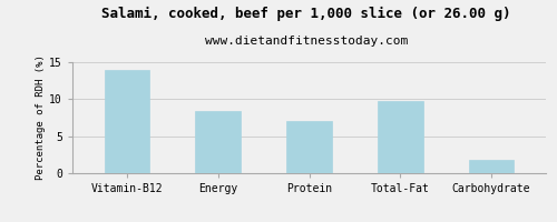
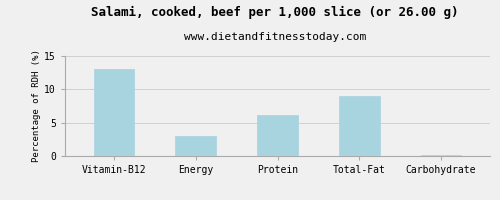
Vitamin-B12: 14.0 -> 13.0
Energy: 8.4 -> 3.0
Protein: 7.0 -> 6.2
Total-Fat: 9.8 -> 9.0
Carbohydrate: 1.8 -> 0.2
